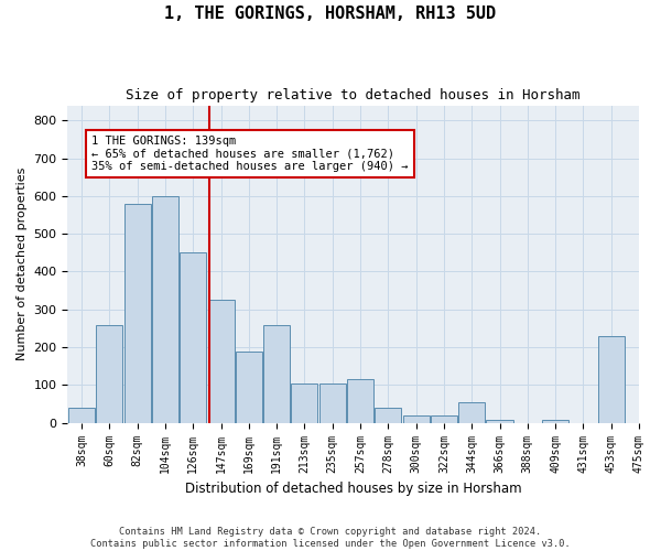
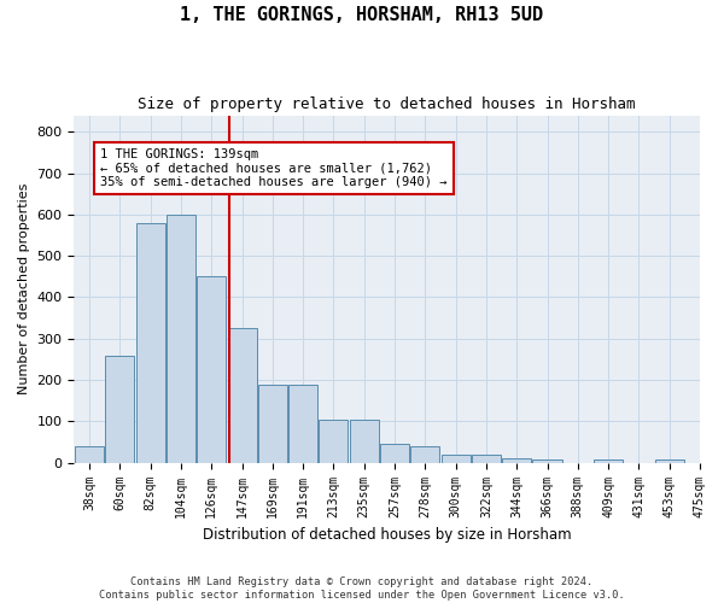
191sqm: 260 -> 190
257sqm: 115 -> 45
344sqm: 55 -> 10
453sqm: 230 -> 8
